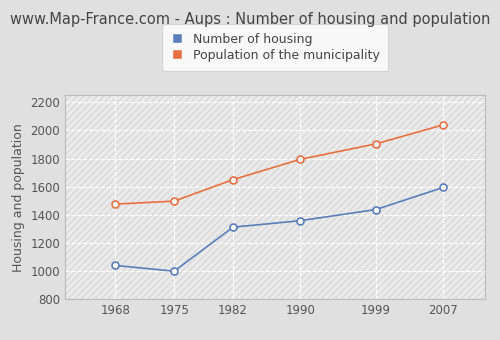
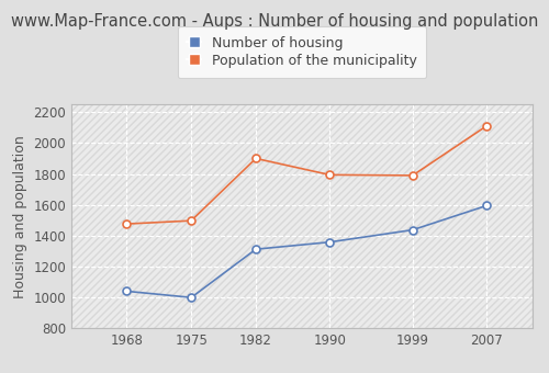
Population of the municipality/1982: 1650 -> 1900
Population of the municipality/1999: 1900 -> 1790
Population of the municipality/2007: 2040 -> 2110
